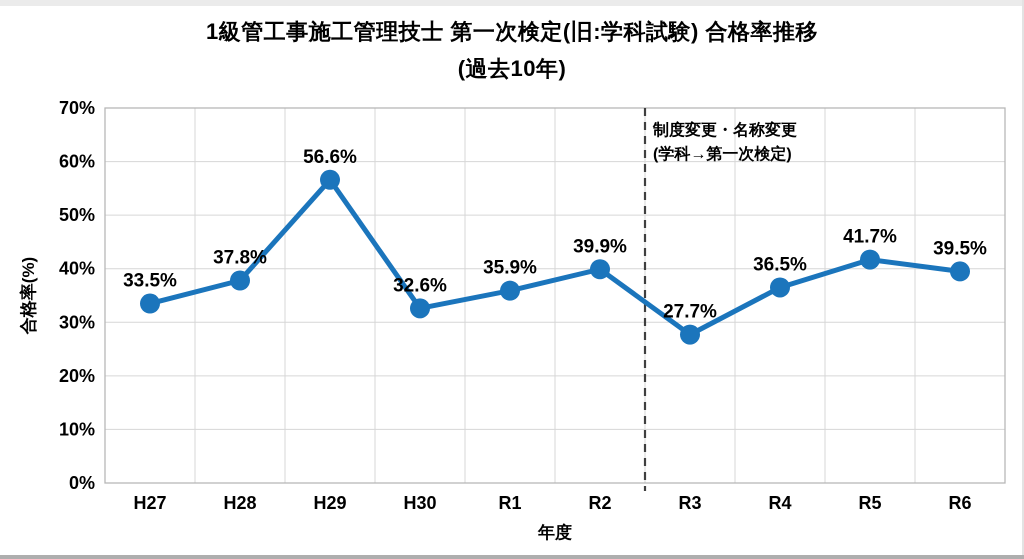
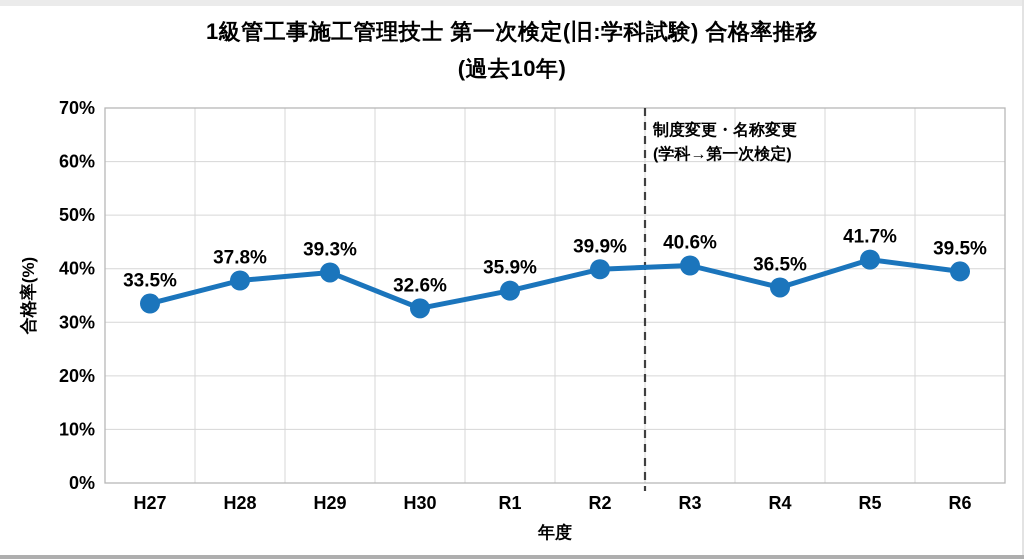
H29: 56.6% -> 39.3%
R3: 27.7% -> 40.6%
